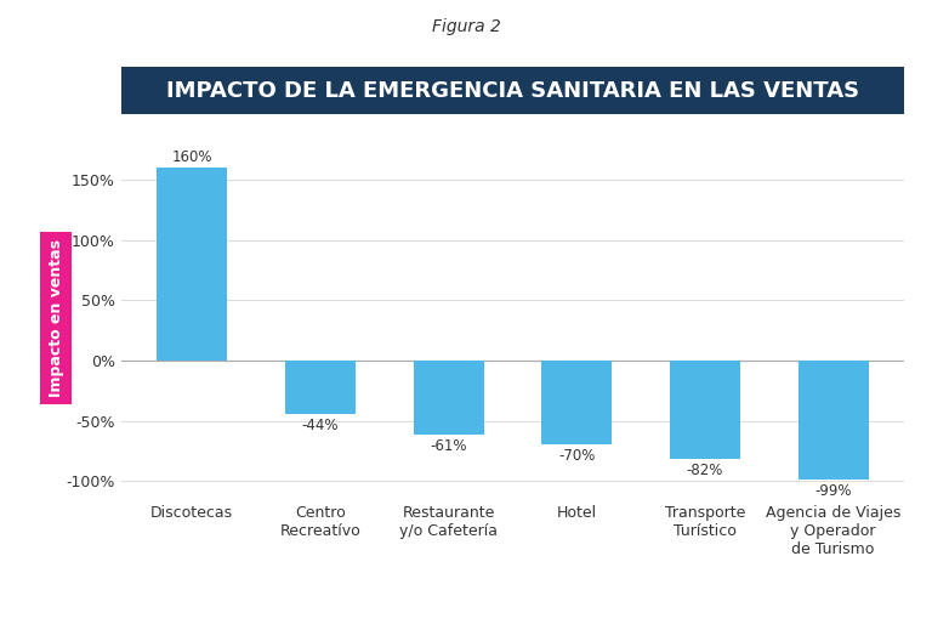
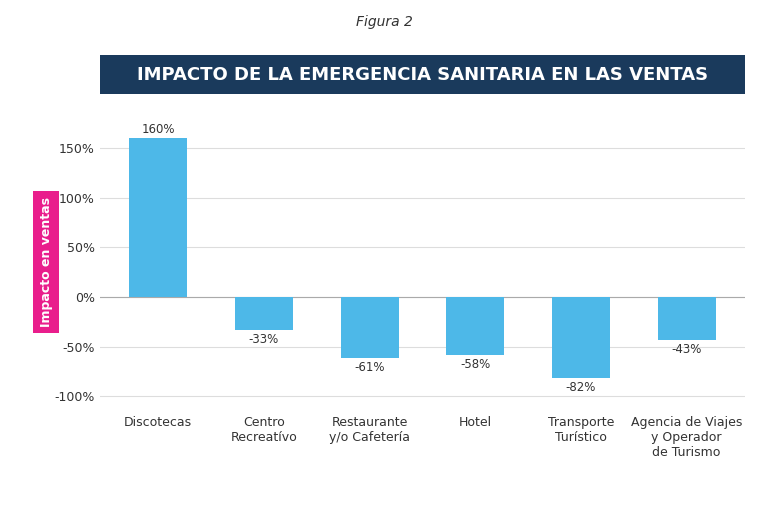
Centro Recreatívo: -44% -> -33%
Hotel: -70% -> -58%
Agencia de Viajes y Operador de Turismo: -99% -> -43%
